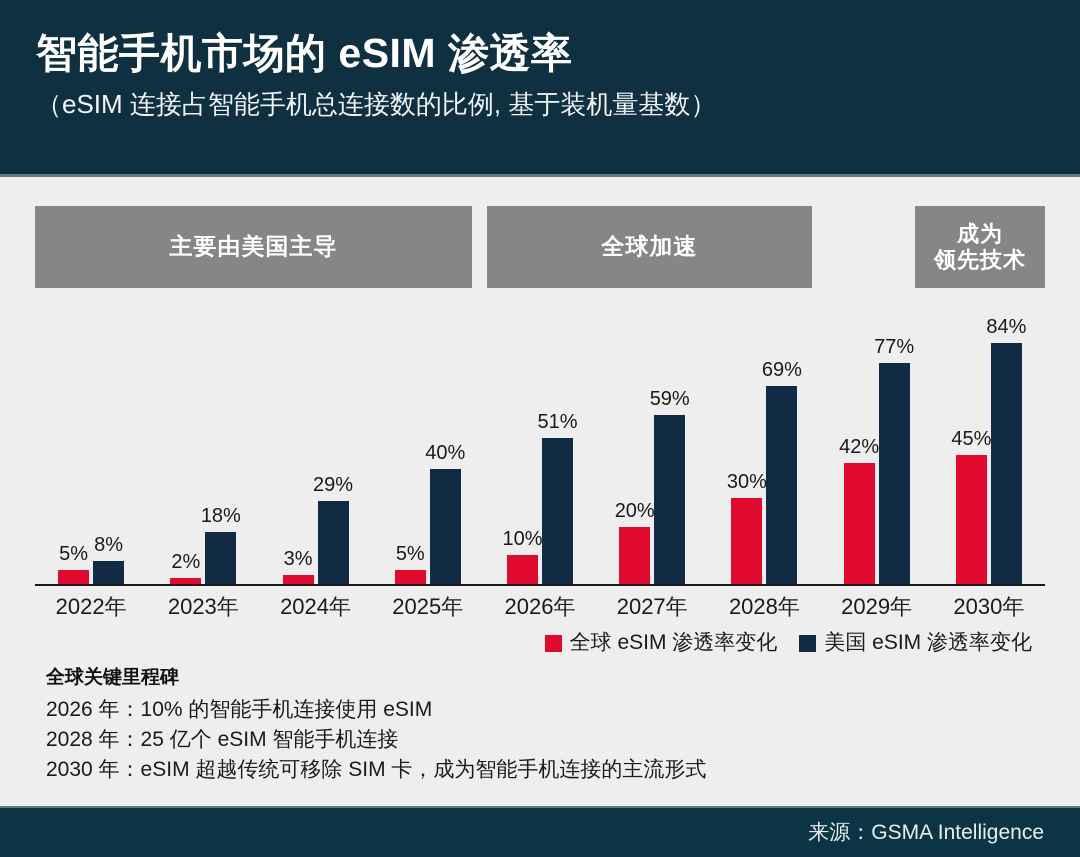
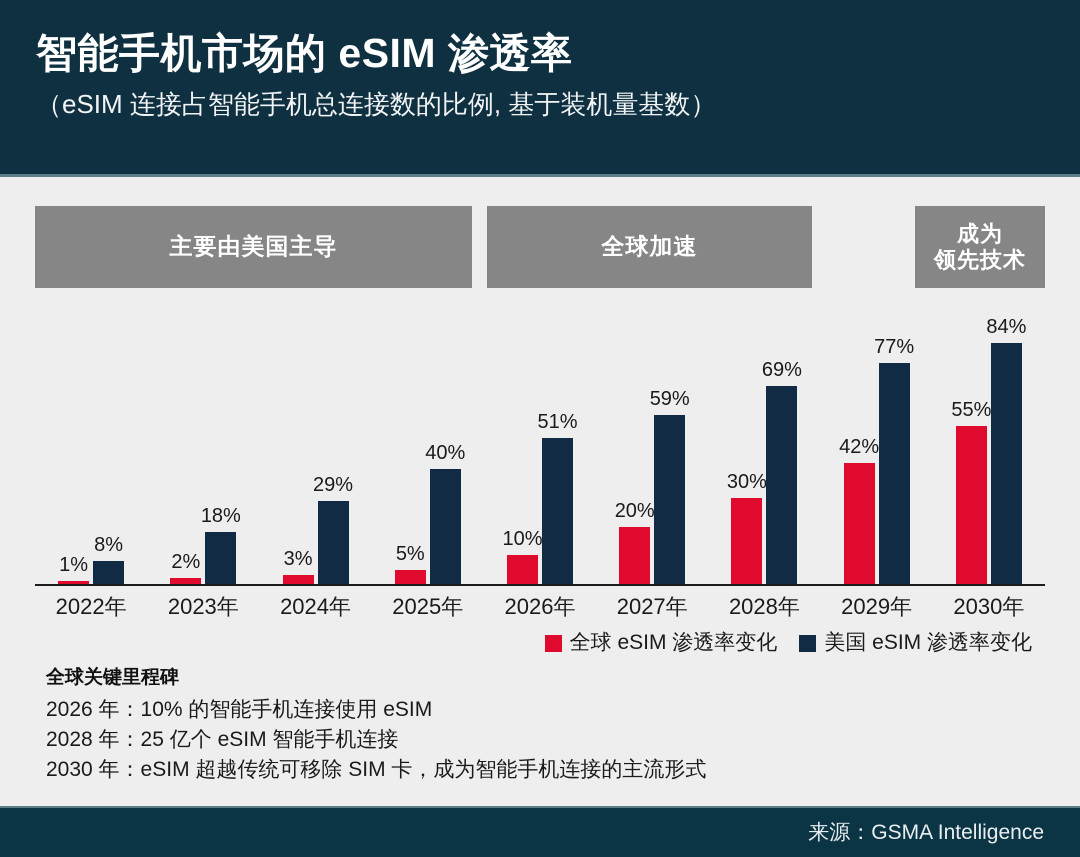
全球 eSIM 渗透率变化/2022年: 5% -> 1%
全球 eSIM 渗透率变化/2030年: 45% -> 55%
